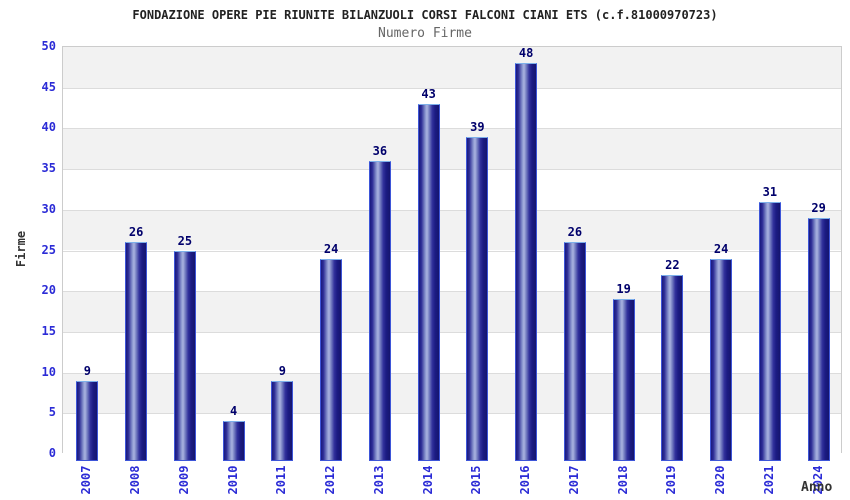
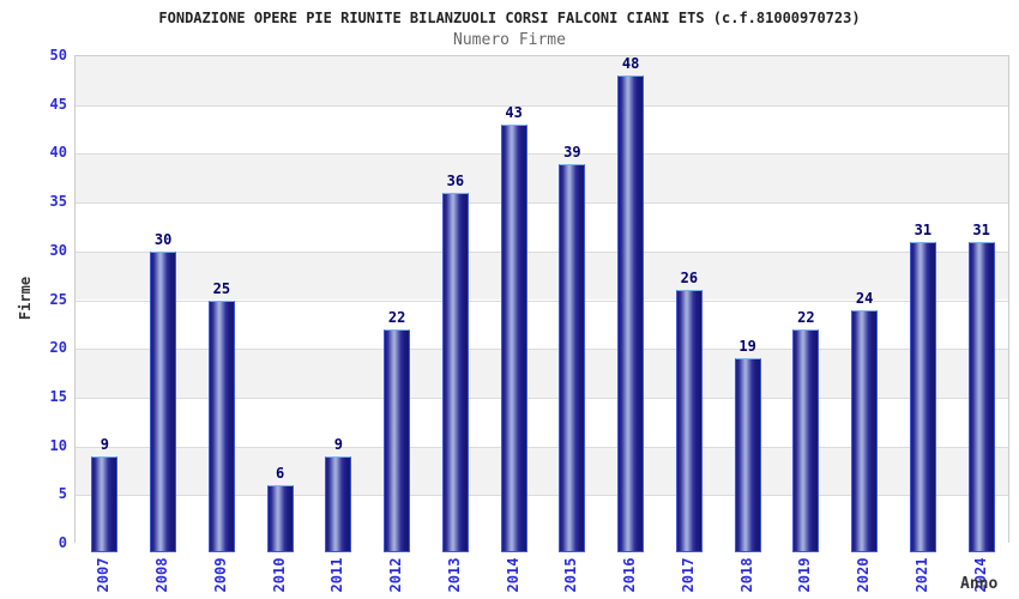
2008: 26 -> 30
2010: 4 -> 6
2012: 24 -> 22
2024: 29 -> 31
